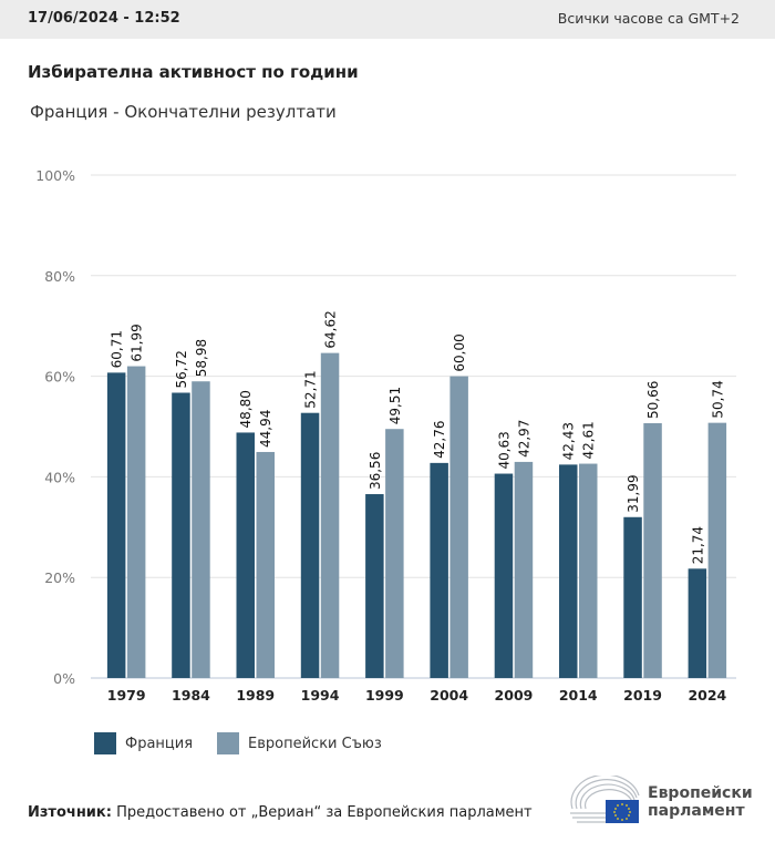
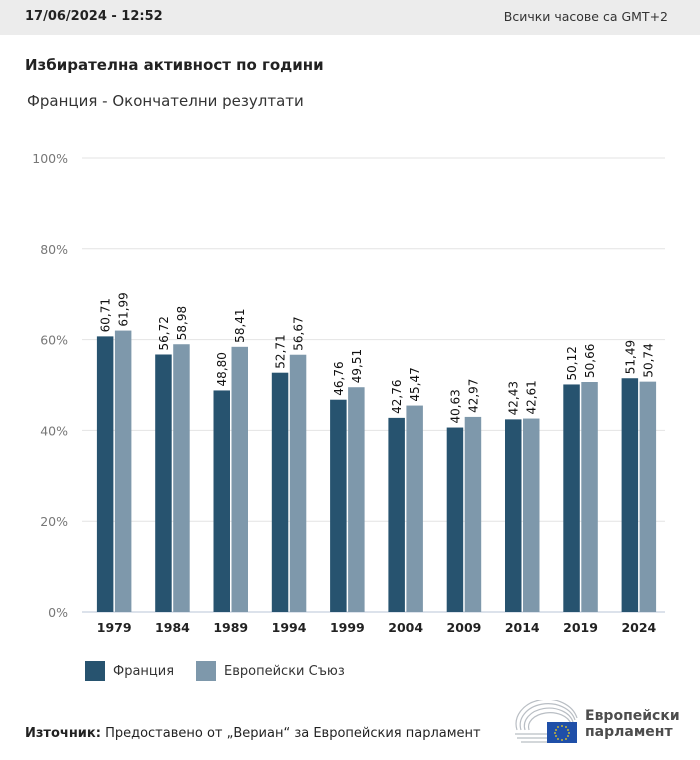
Европейски Съюз/1989: 44,94 -> 58,41
Европейски Съюз/1994: 64,62 -> 56,67
Франция/1999: 36,56 -> 46,76
Европейски Съюз/2004: 60,00 -> 45,47
Франция/2019: 31,99 -> 50,12
Франция/2024: 21,74 -> 51,49
